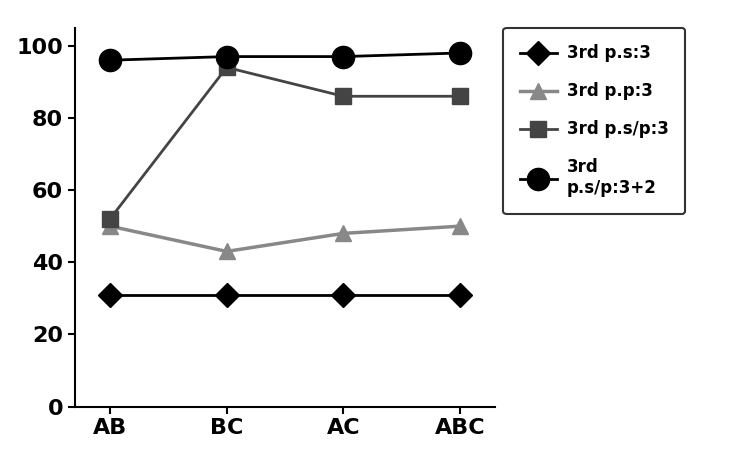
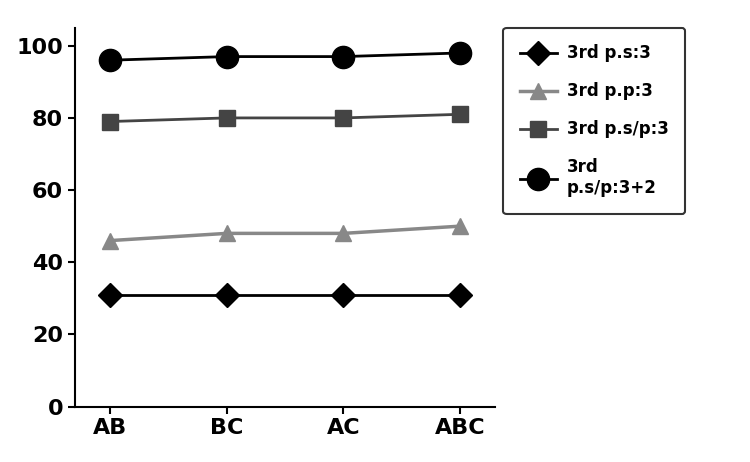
3rd p.p:3/AB: 50 -> 46
3rd p.s/p:3/AB: 52 -> 79
3rd p.p:3/BC: 43 -> 48
3rd p.s/p:3/BC: 94 -> 80
3rd p.s/p:3/AC: 86 -> 80
3rd p.s/p:3/ABC: 86 -> 81
